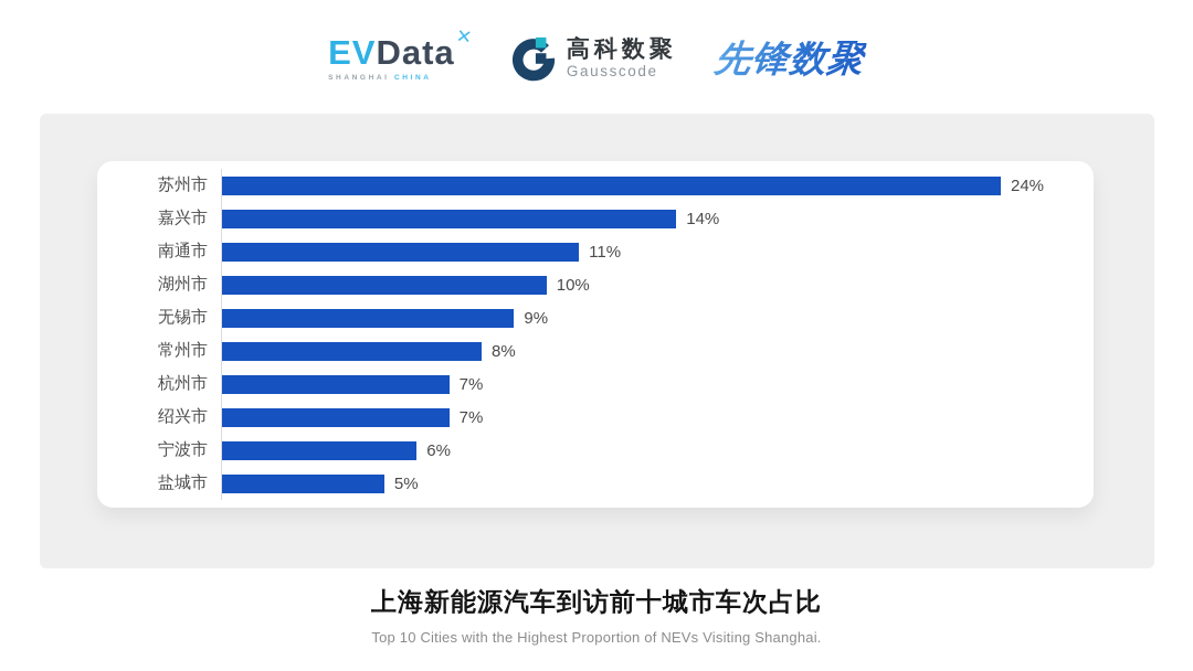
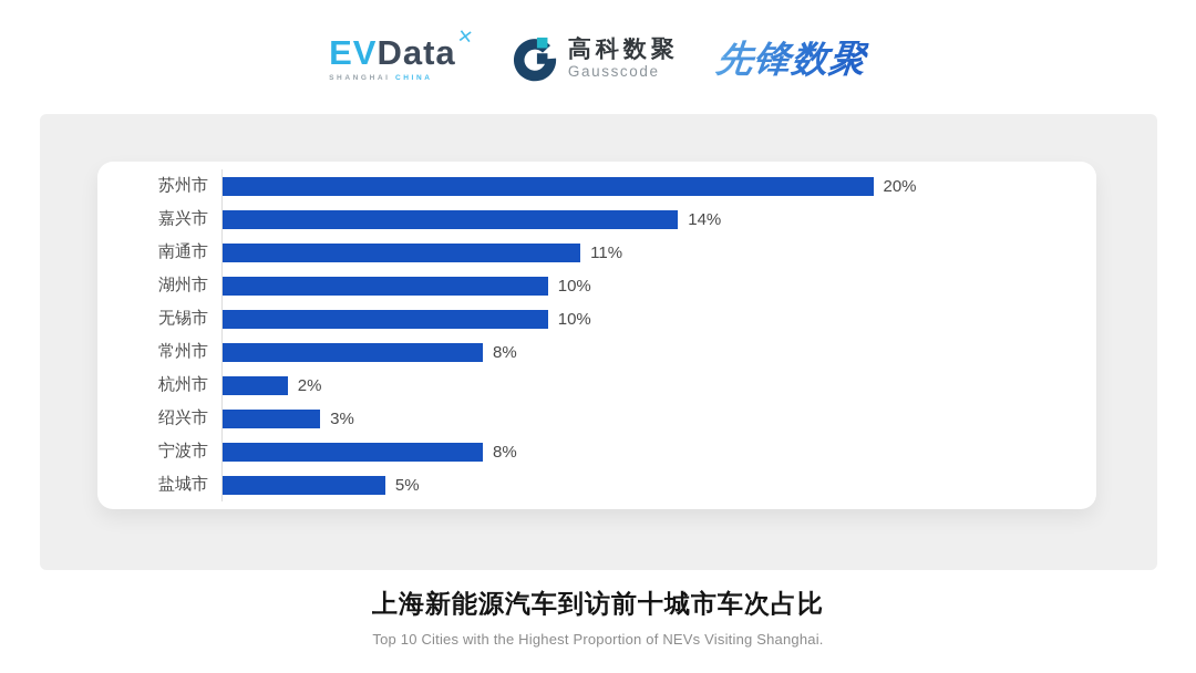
苏州市: 24% -> 20%
无锡市: 9% -> 10%
杭州市: 7% -> 2%
绍兴市: 7% -> 3%
宁波市: 6% -> 8%
